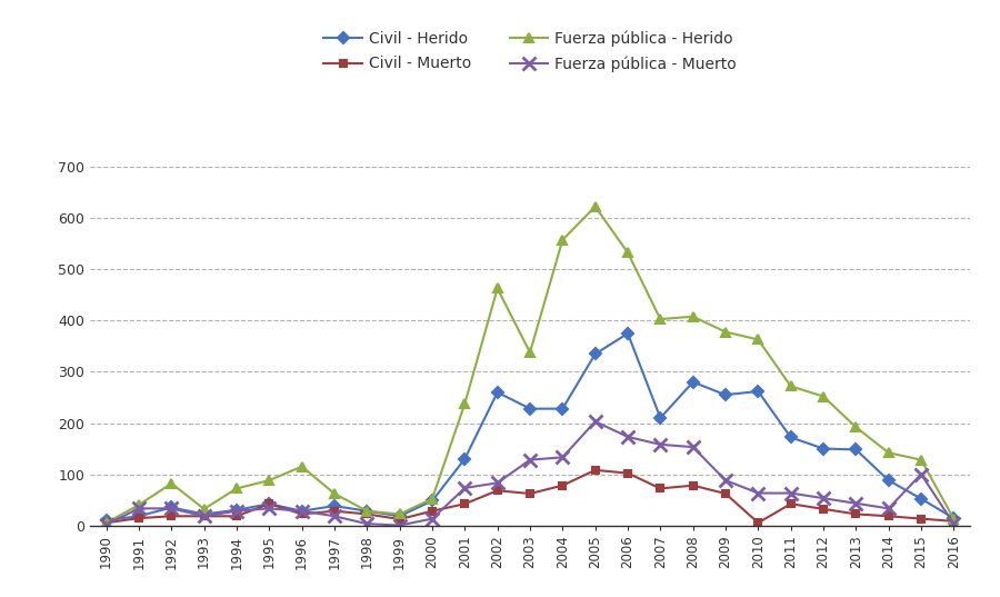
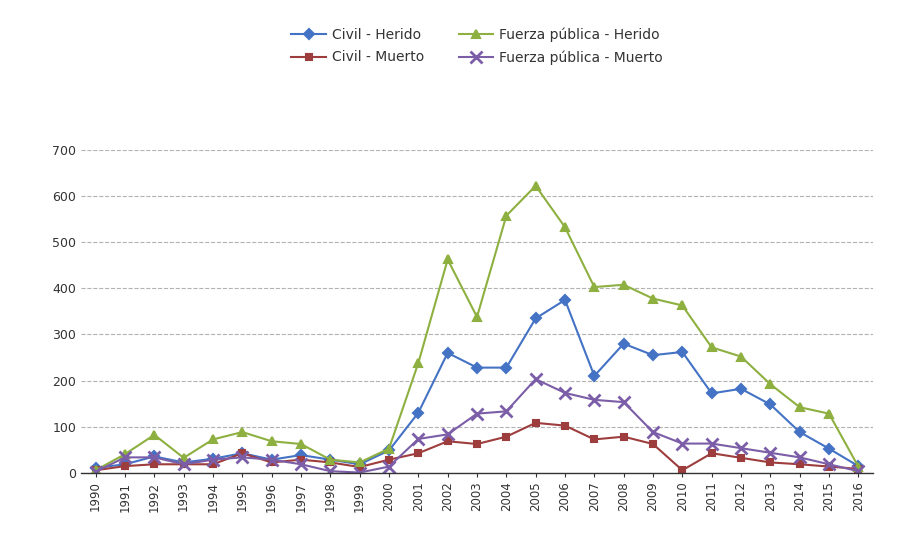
Fuerza pública - Herido/1996: 115 -> 68
Civil - Herido/2012: 150 -> 182
Fuerza pública - Muerto/2015: 100 -> 18
